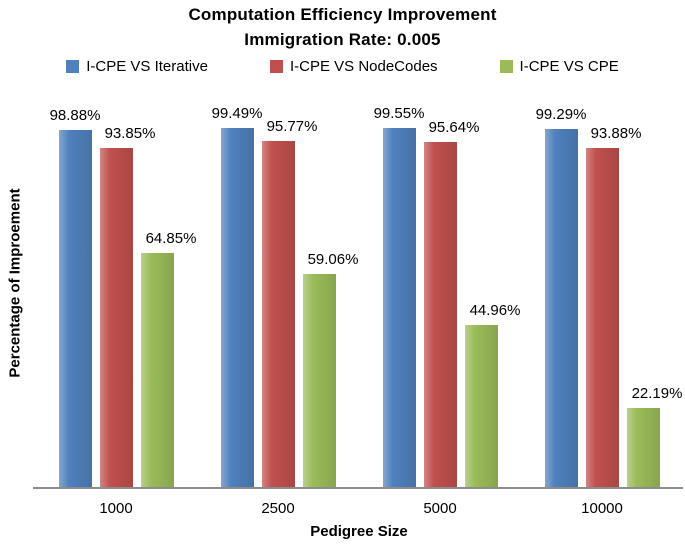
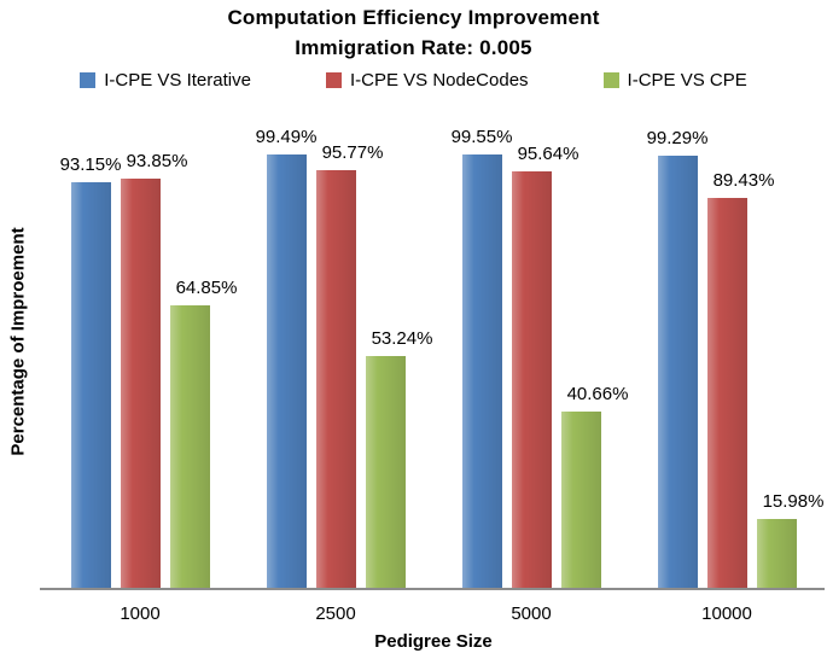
I-CPE VS Iterative/1000: 98.88% -> 93.15%
I-CPE VS CPE/2500: 59.06% -> 53.24%
I-CPE VS CPE/5000: 44.96% -> 40.66%
I-CPE VS NodeCodes/10000: 93.88% -> 89.43%
I-CPE VS CPE/10000: 22.19% -> 15.98%
